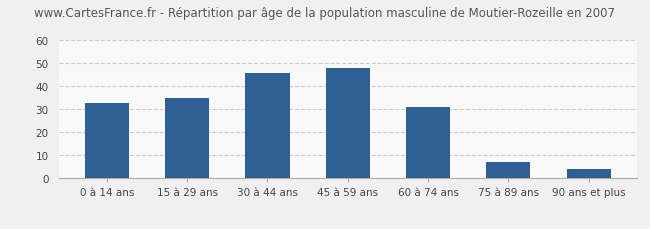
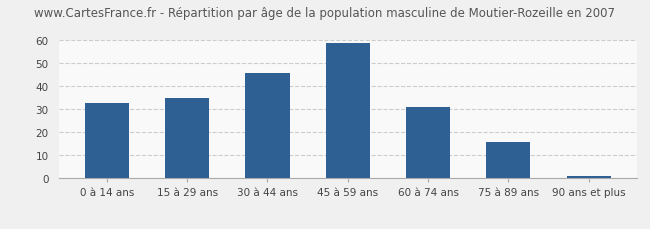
45 à 59 ans: 48 -> 59
75 à 89 ans: 7 -> 16
90 ans et plus: 4 -> 1
